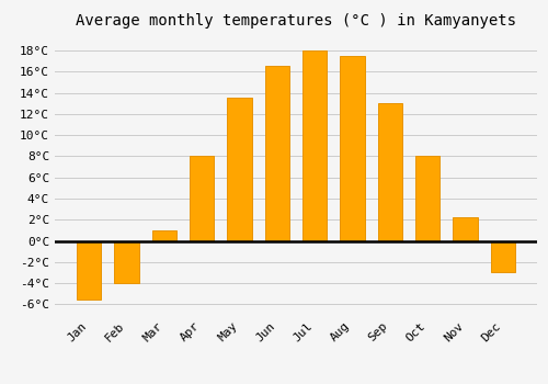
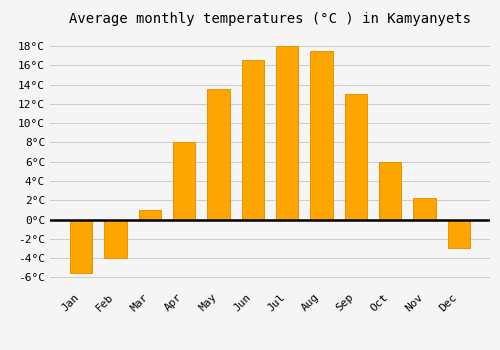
Oct: 8.0°C -> 6.0°C
